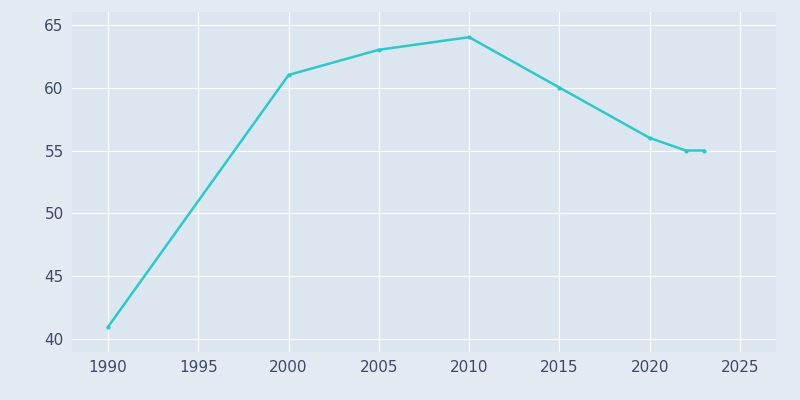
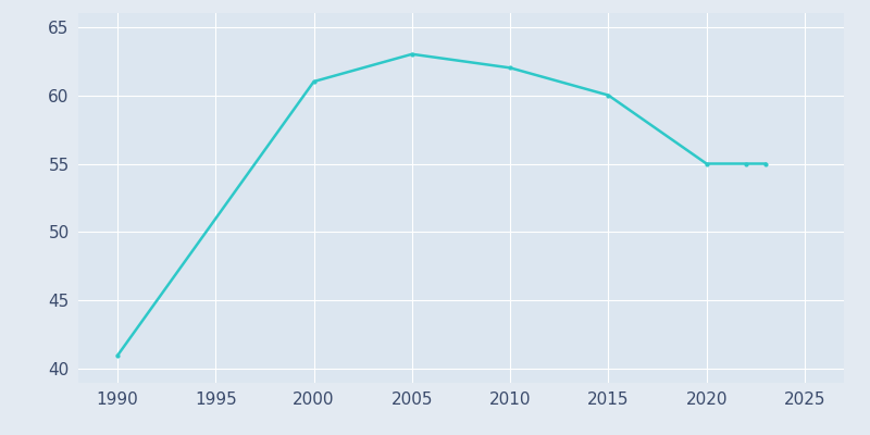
2010: 64 -> 62
2020: 56 -> 55
